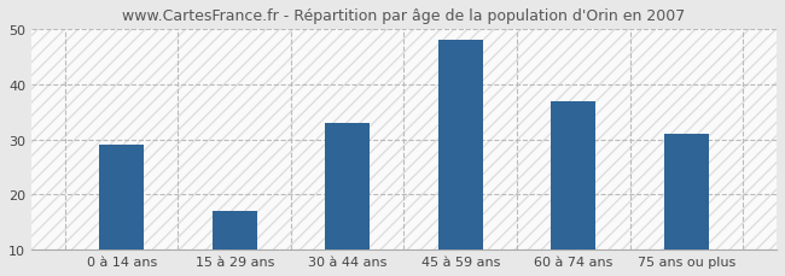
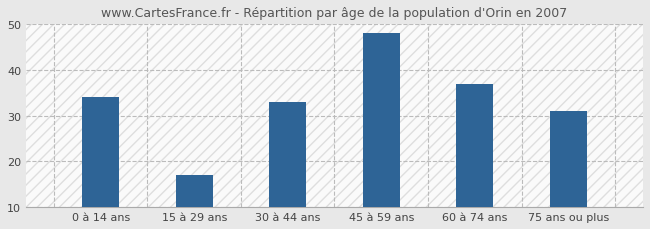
0 à 14 ans: 29 -> 34
